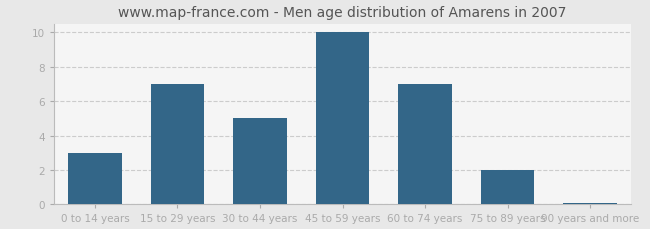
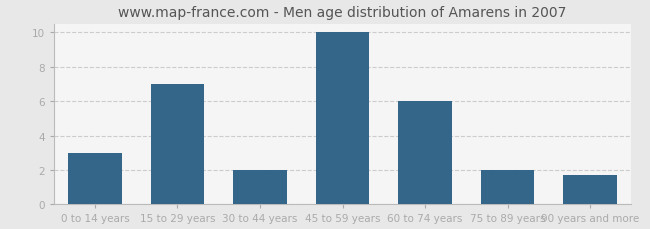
30 to 44 years: 5.0 -> 2.0
60 to 74 years: 7.0 -> 6.0
90 years and more: 0.1 -> 1.7
